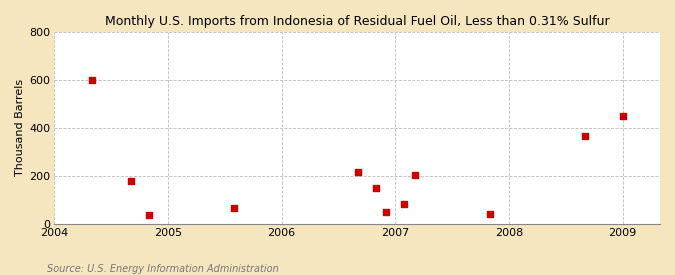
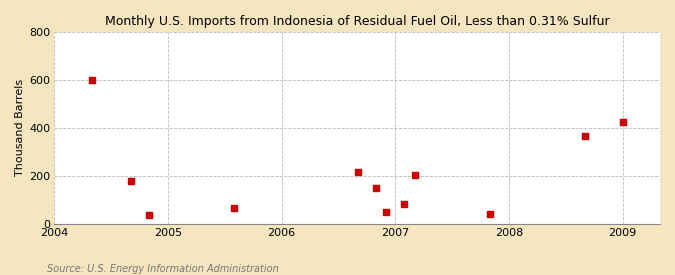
2009: 450 -> 425
